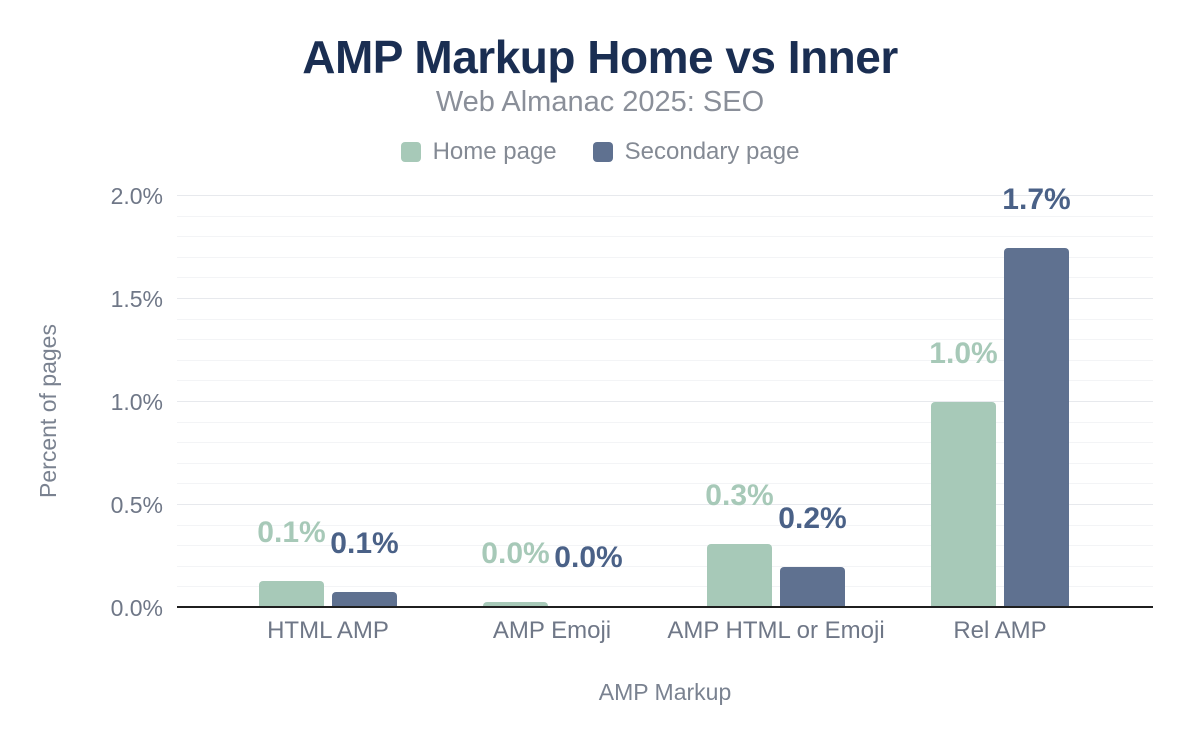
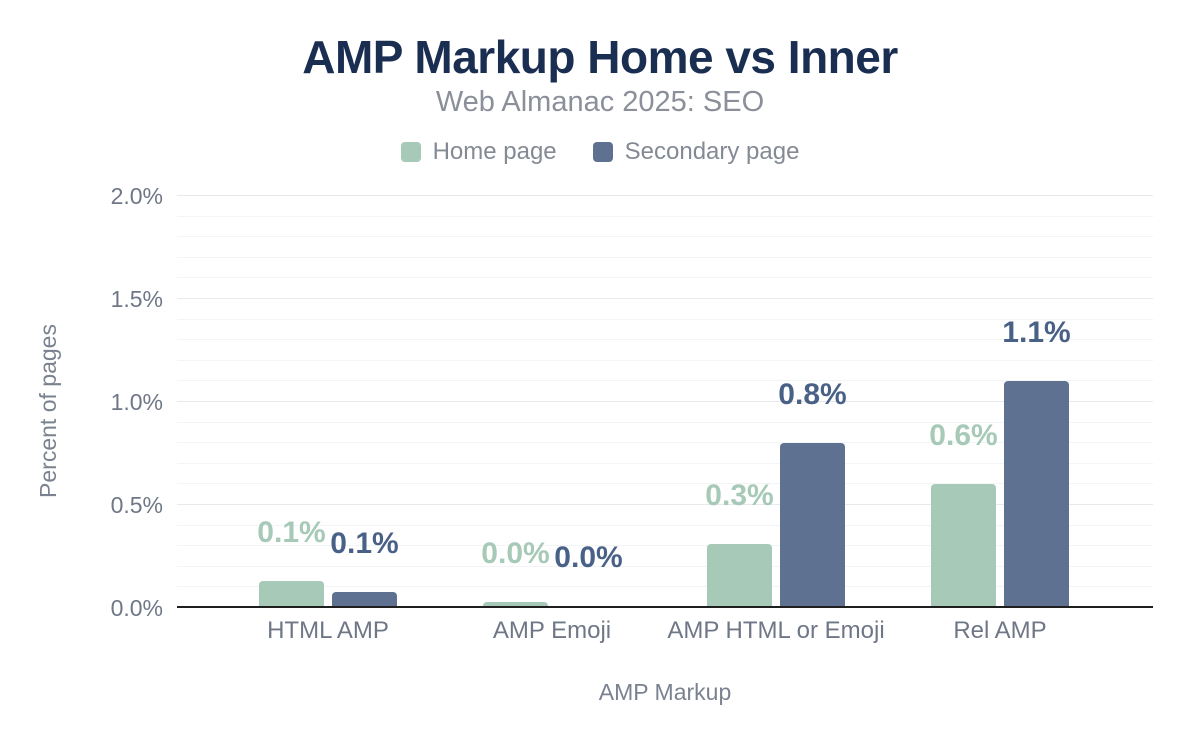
Secondary page/AMP HTML or Emoji: 0.2% -> 0.8%
Home page/Rel AMP: 1.0% -> 0.6%
Secondary page/Rel AMP: 1.7% -> 1.1%
